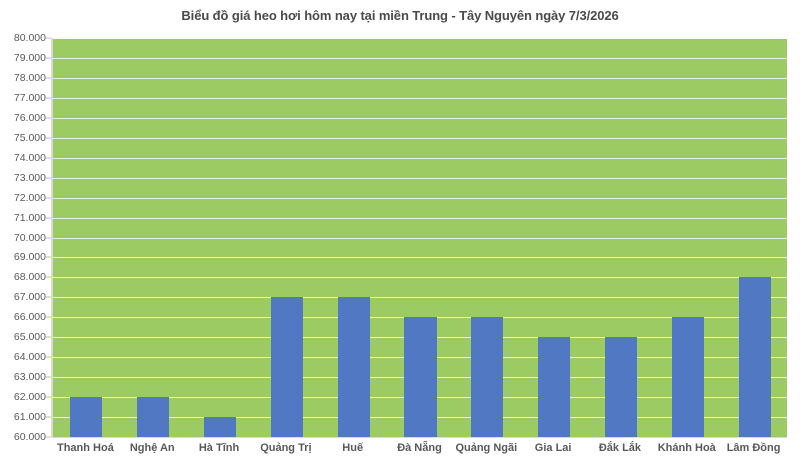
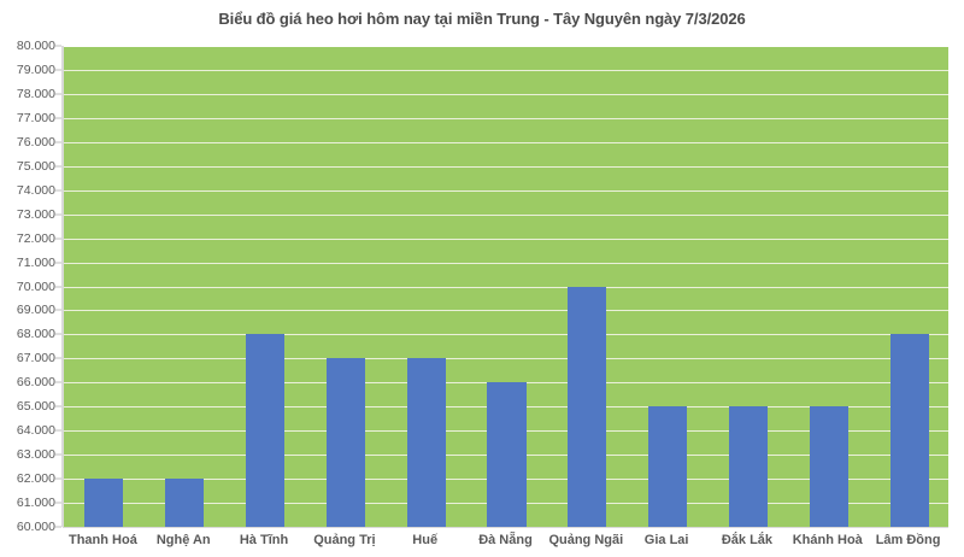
Hà Tĩnh: 61000 -> 68000
Quảng Ngãi: 66000 -> 70000
Khánh Hoà: 66000 -> 65000
